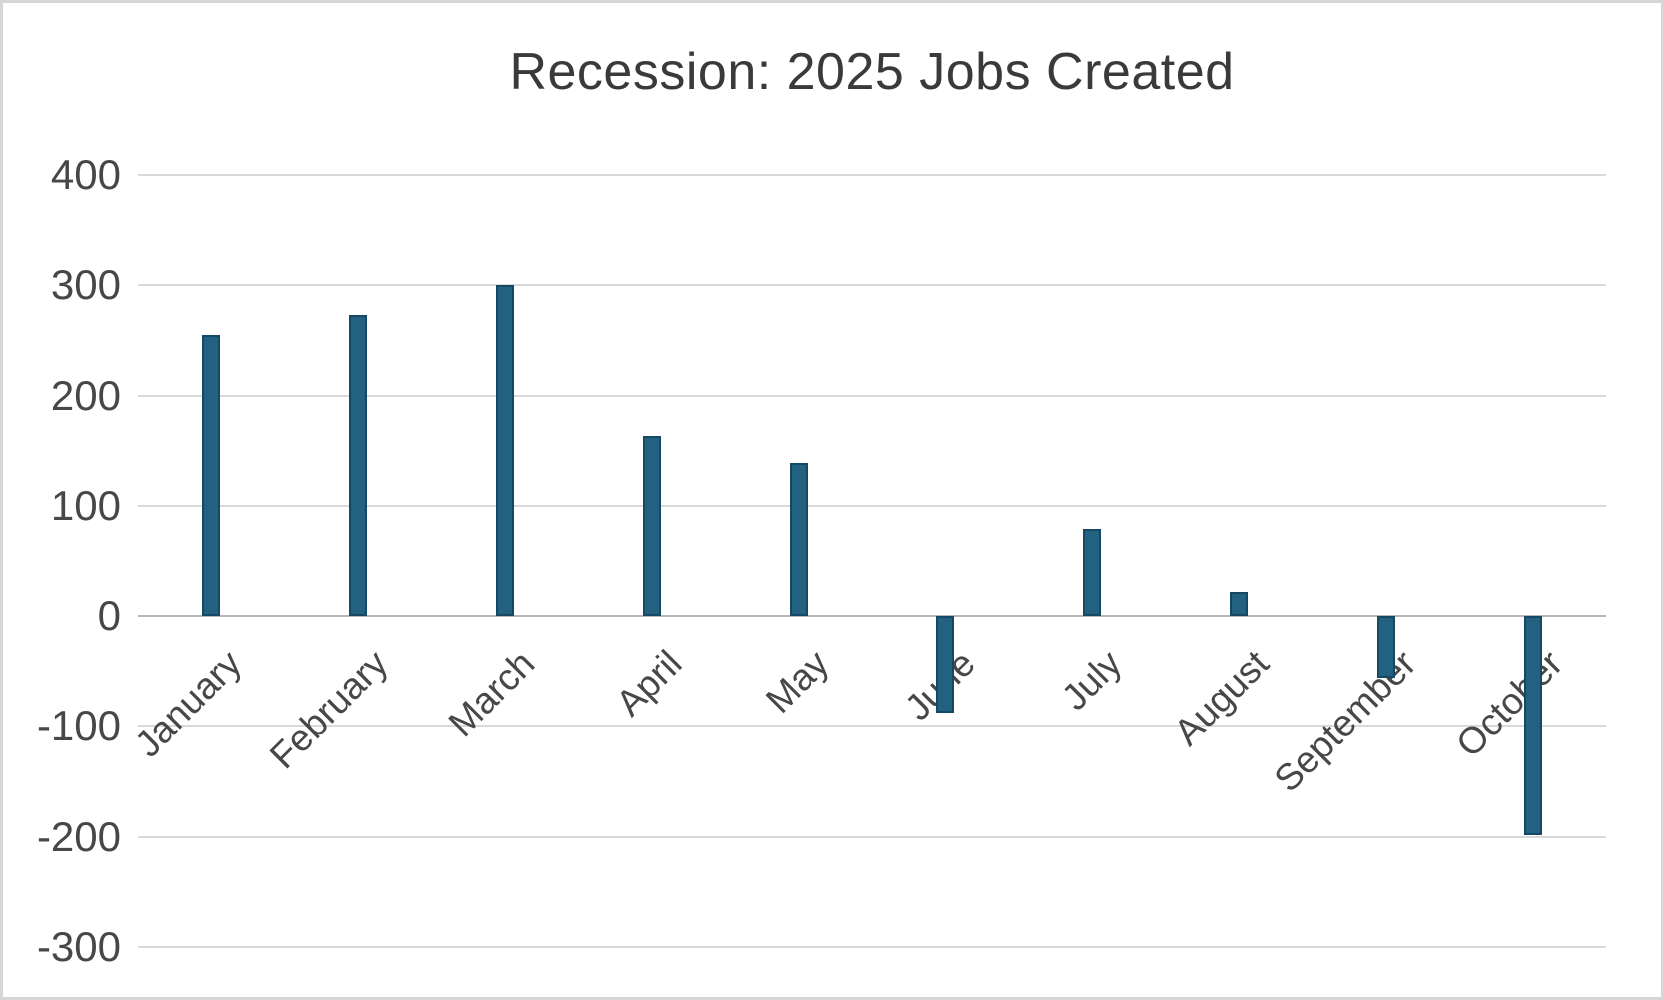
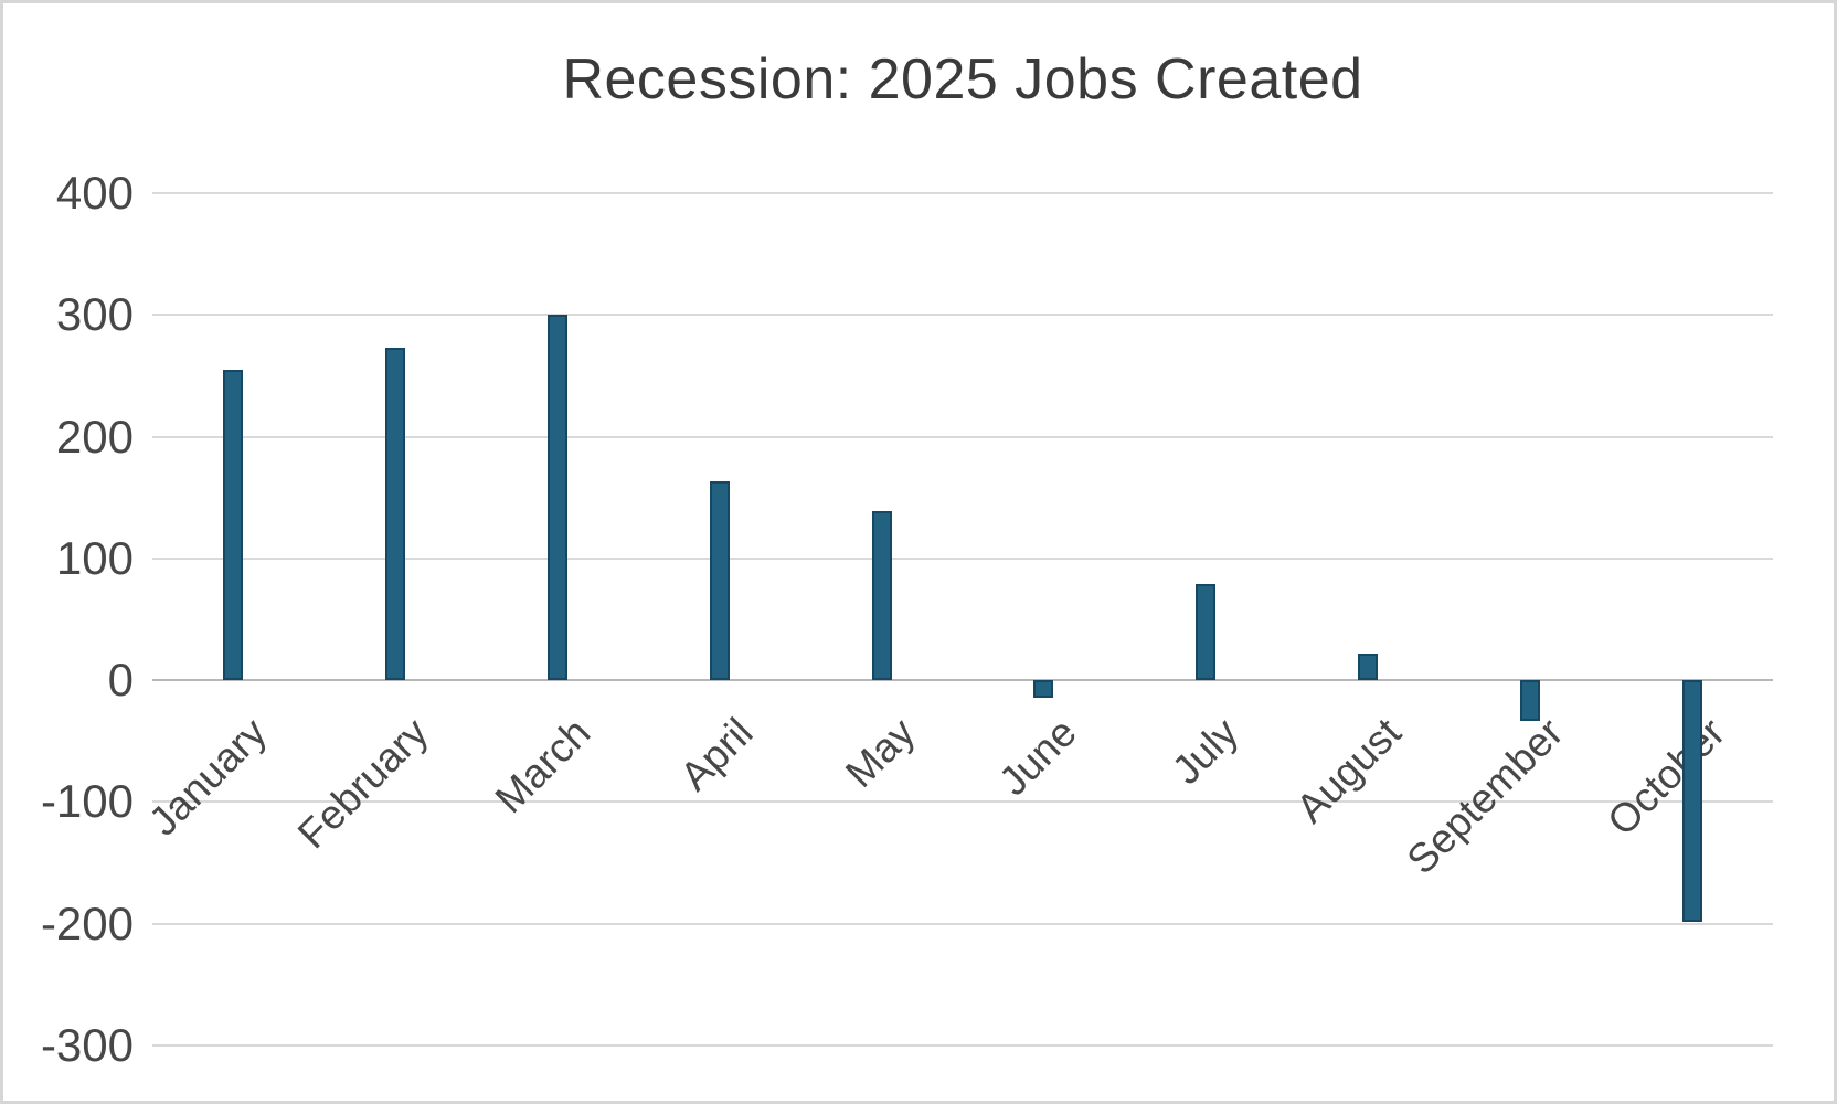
June: -88 -> -14
September: -56 -> -33
